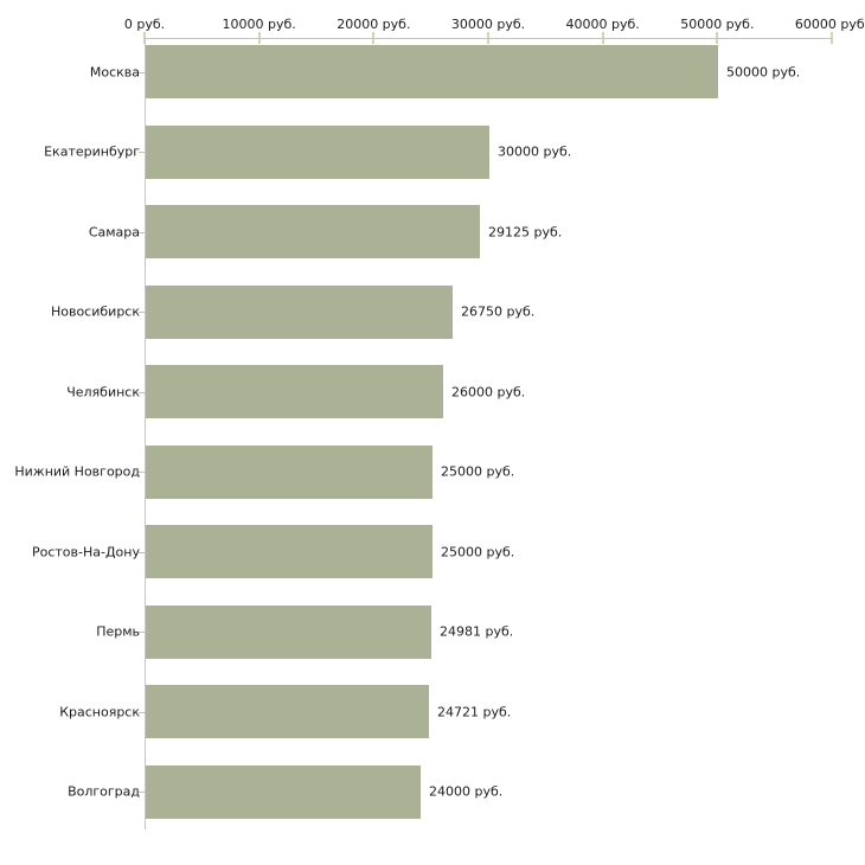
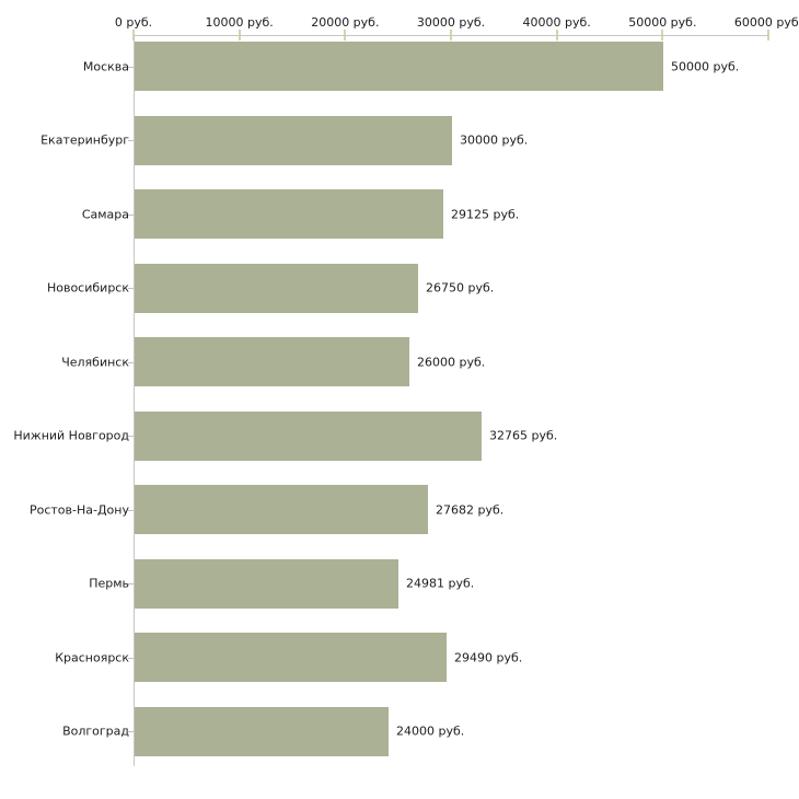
Нижний Новгород: 25000 -> 32765
Ростов-На-Дону: 25000 -> 27682
Красноярск: 24721 -> 29490
